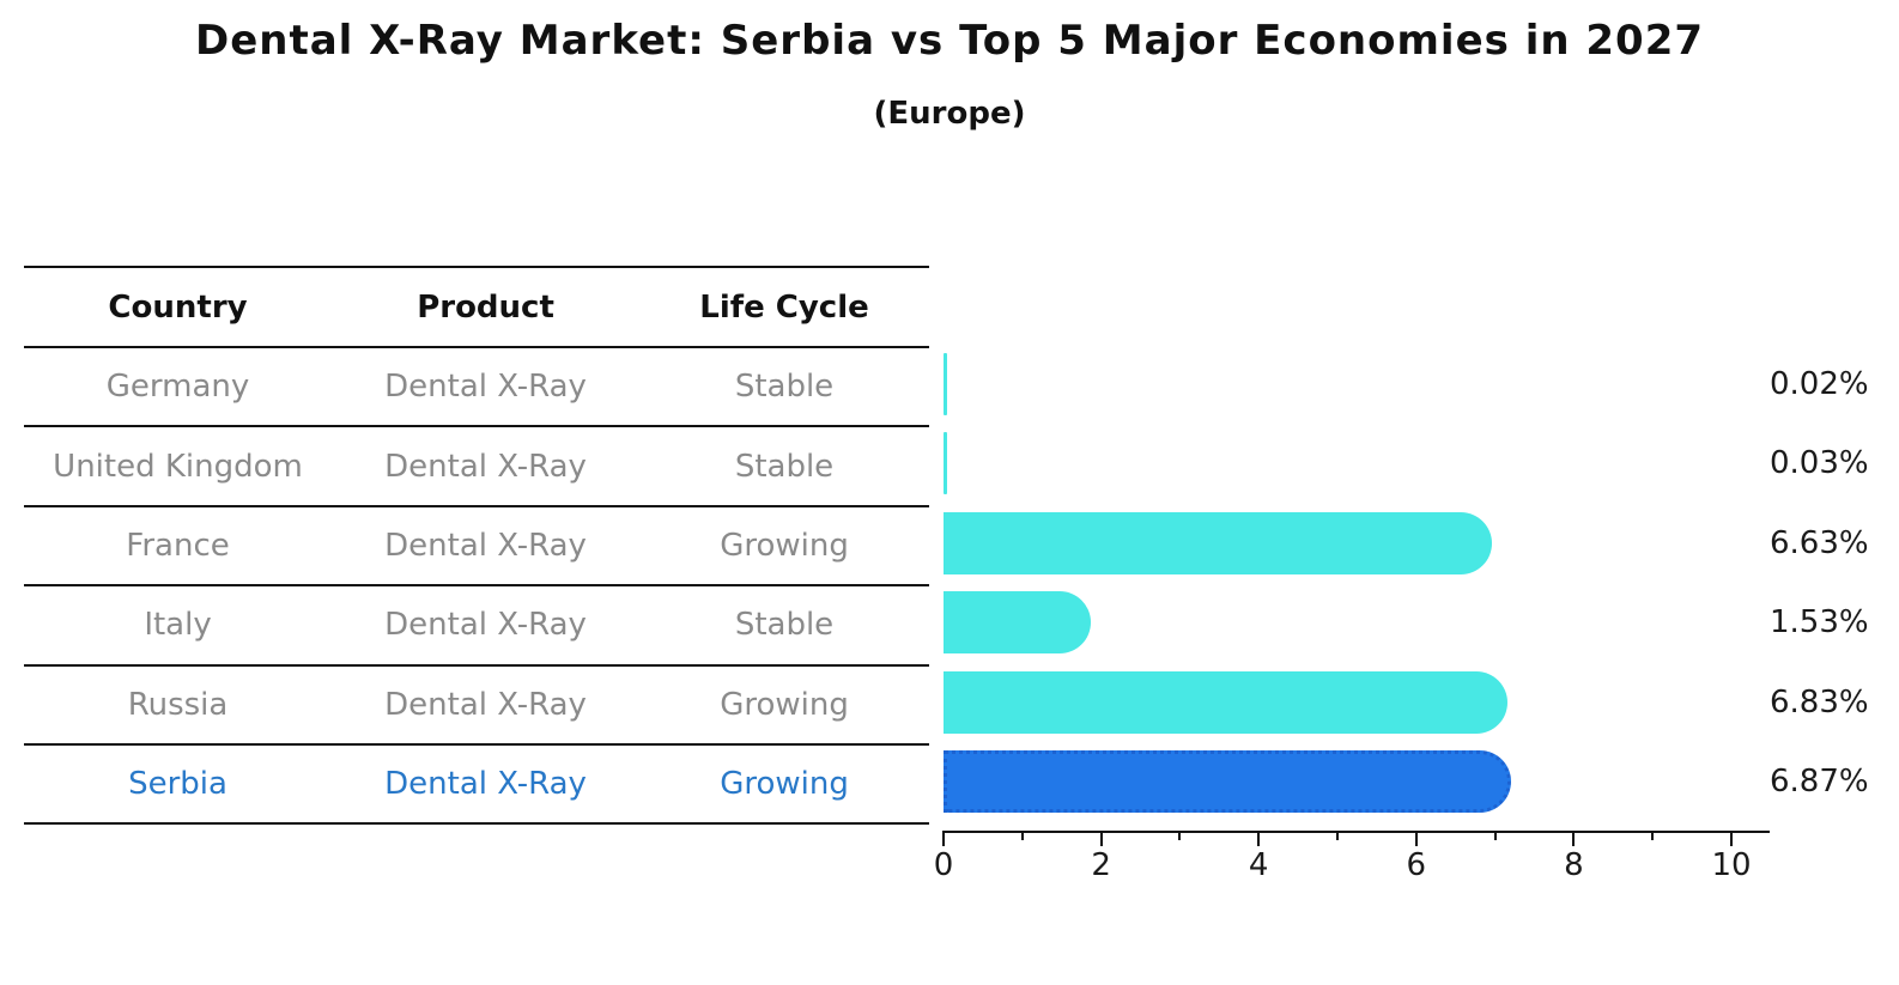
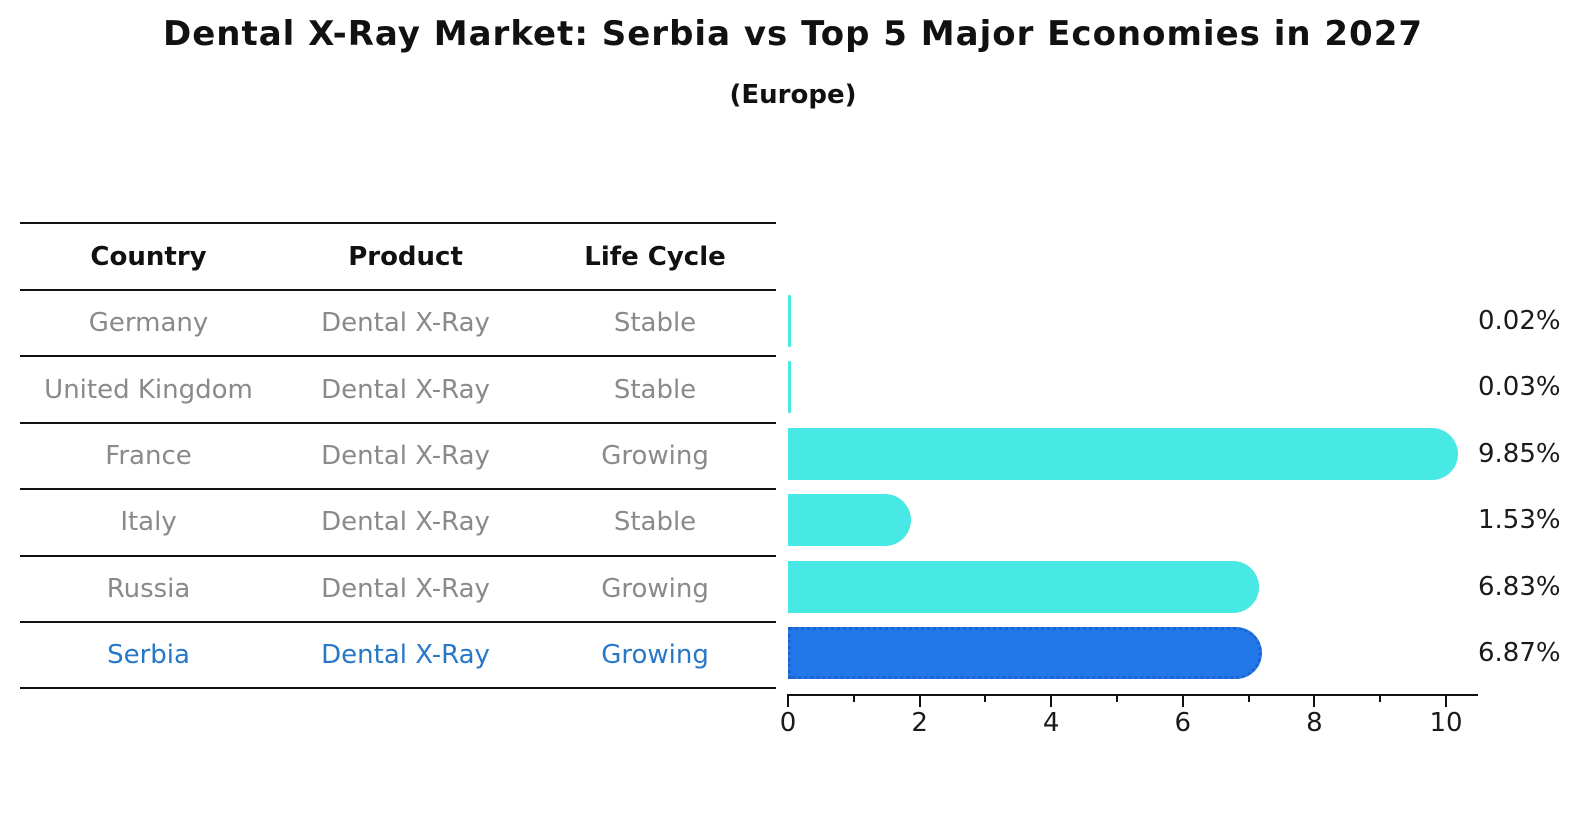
France: 6.63% -> 9.85%
